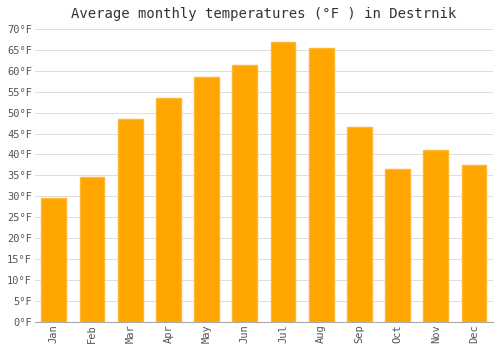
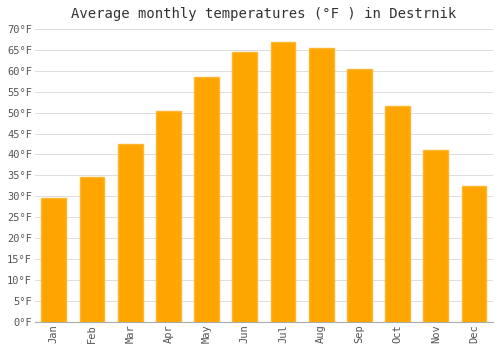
Mar: 48.5°F -> 42.5°F
Apr: 53.5°F -> 50.5°F
Jun: 61.5°F -> 64.5°F
Sep: 46.5°F -> 60.5°F
Oct: 36.5°F -> 51.5°F
Dec: 37.5°F -> 32.5°F
